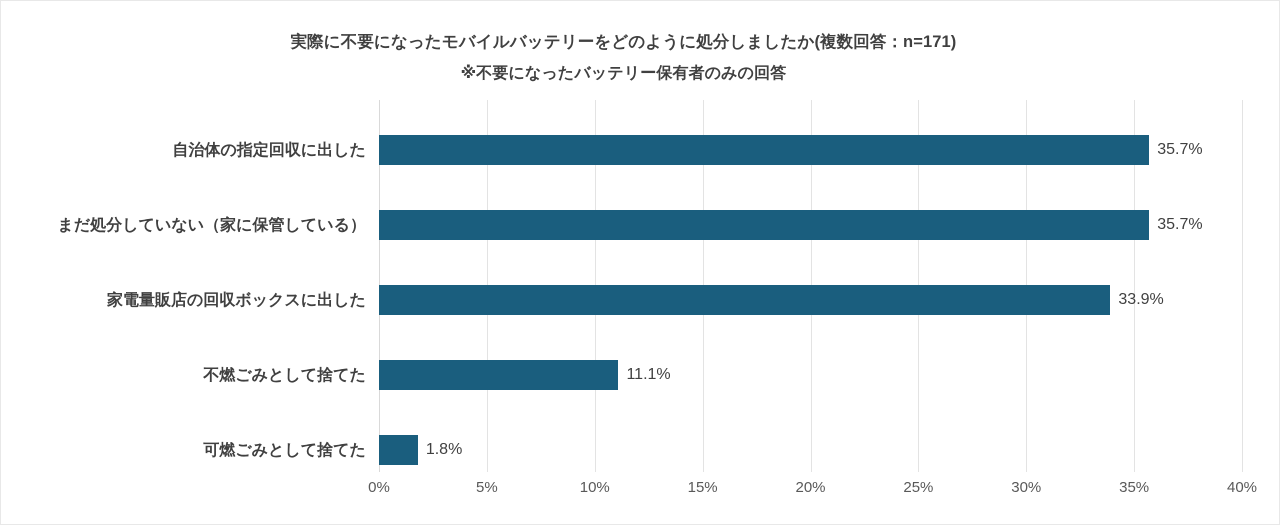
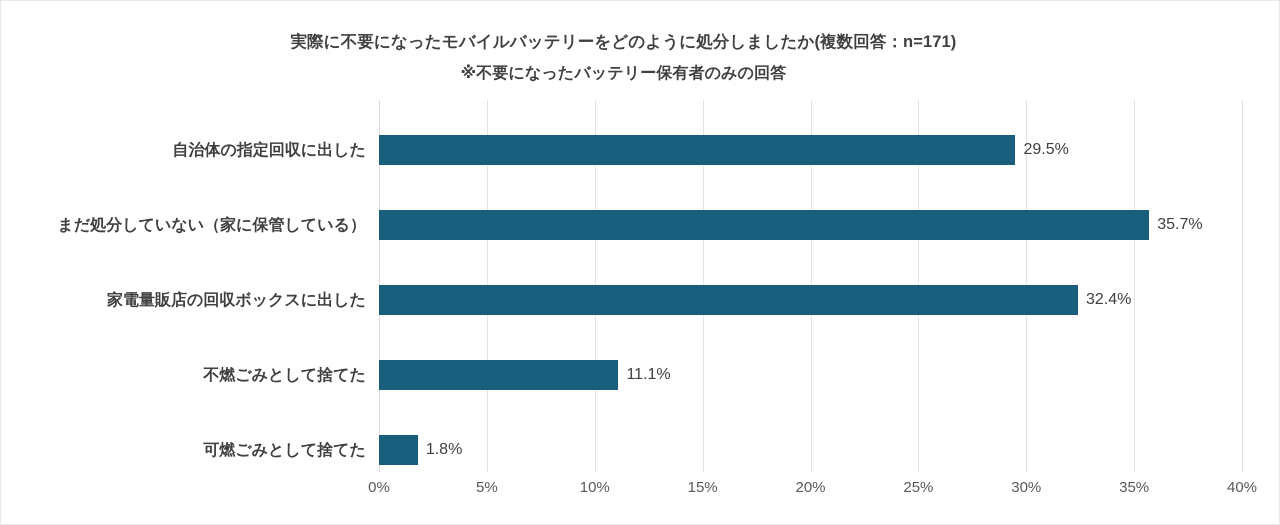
自治体の指定回収に出した: 35.7% -> 29.5%
家電量販店の回収ボックスに出した: 33.9% -> 32.4%
